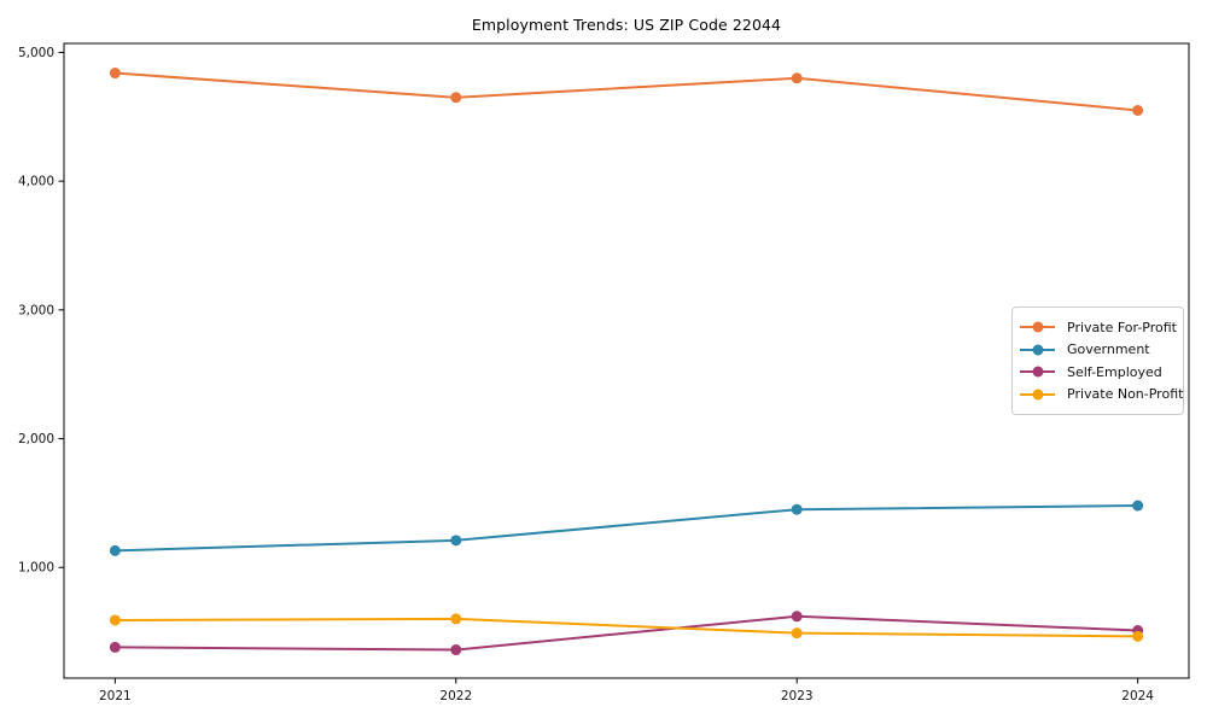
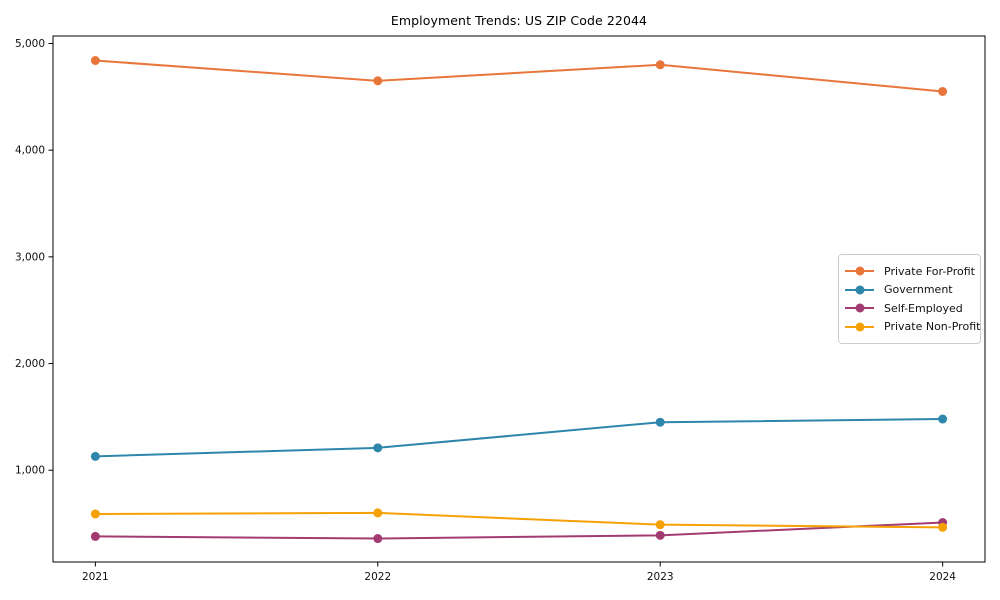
Self-Employed/2023: 620 -> 390
